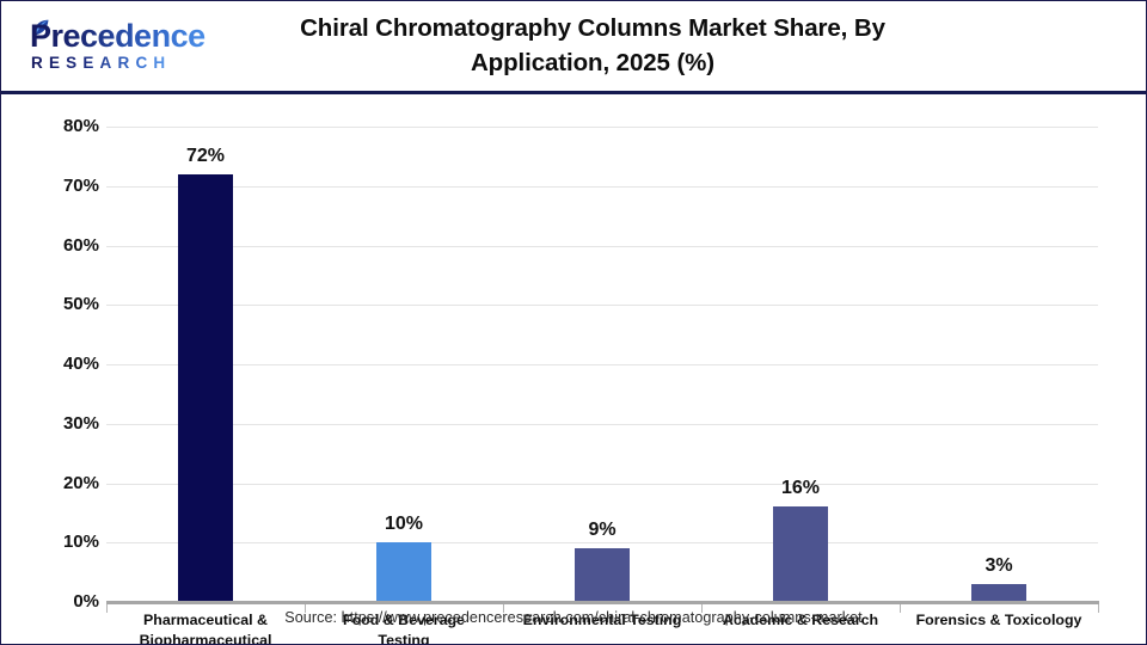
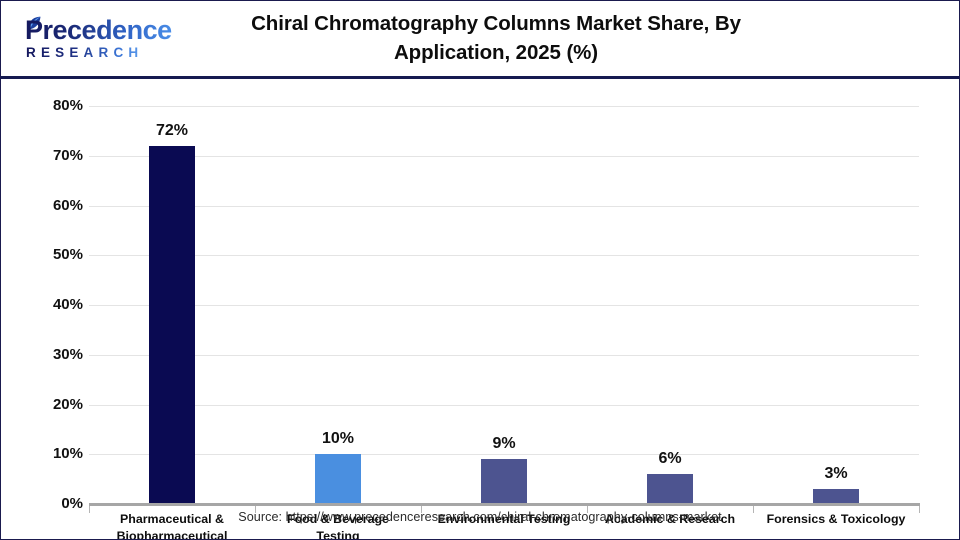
Academic & Research: 16% -> 6%
